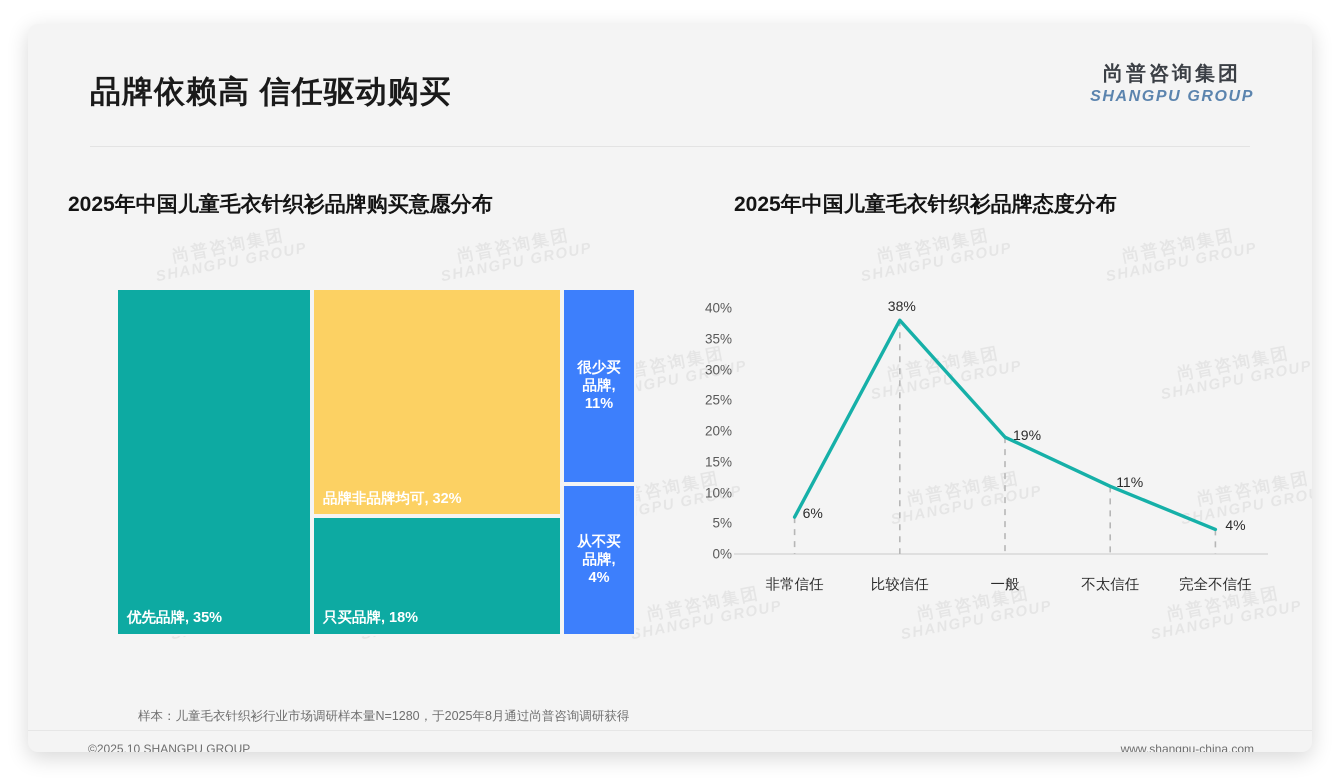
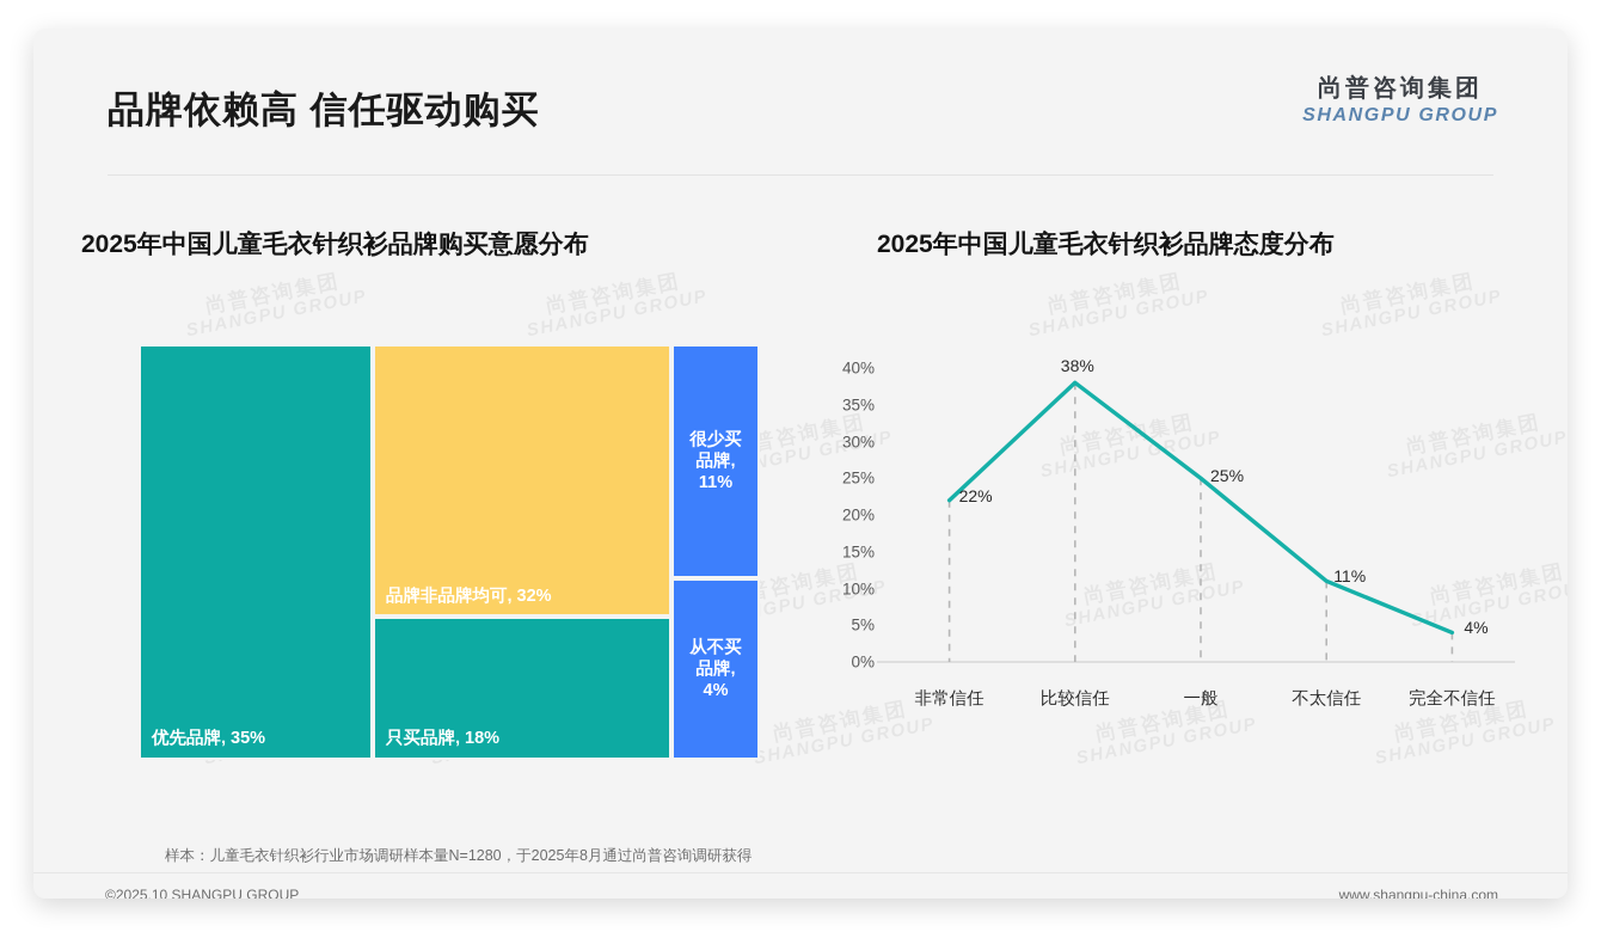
2025年中国儿童毛衣针织衫品牌态度分布/非常信任: 6% -> 22%
2025年中国儿童毛衣针织衫品牌态度分布/一般: 19% -> 25%
